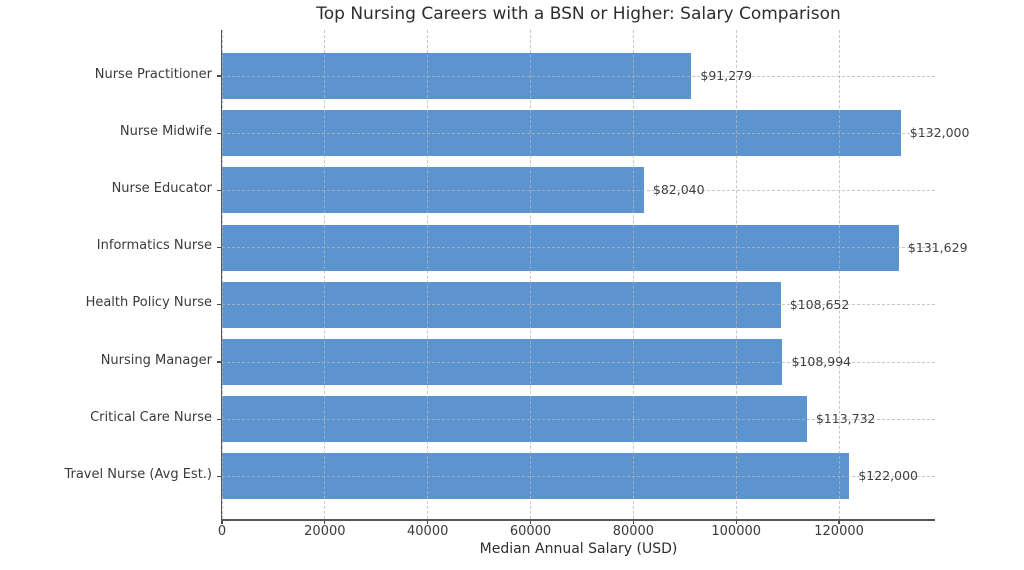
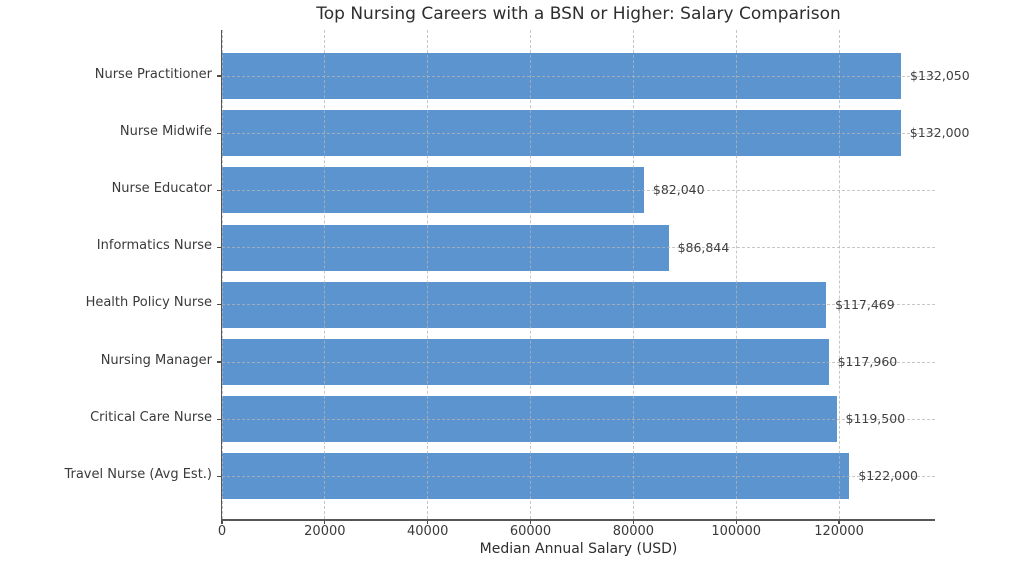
Nurse Practitioner: $91,279 -> $132,050
Informatics Nurse: $131,629 -> $86,844
Health Policy Nurse: $108,652 -> $117,469
Nursing Manager: $108,994 -> $117,960
Critical Care Nurse: $113,732 -> $119,500
